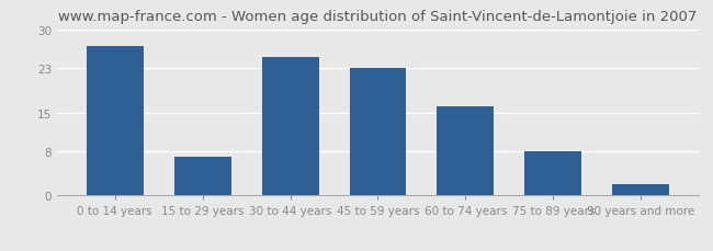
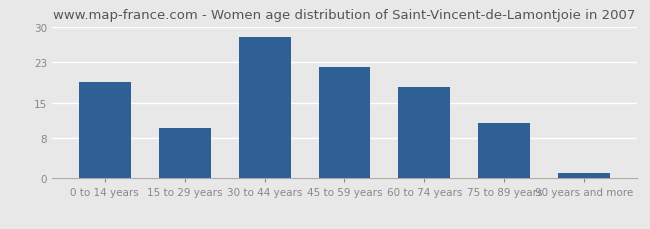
0 to 14 years: 27 -> 19
15 to 29 years: 7 -> 10
30 to 44 years: 25 -> 28
45 to 59 years: 23 -> 22
60 to 74 years: 16 -> 18
75 to 89 years: 8 -> 11
90 years and more: 2 -> 1
